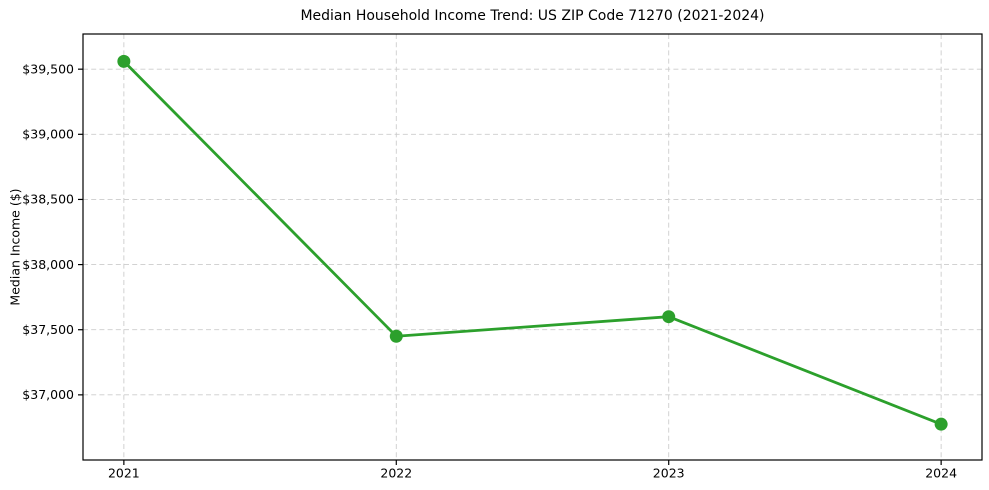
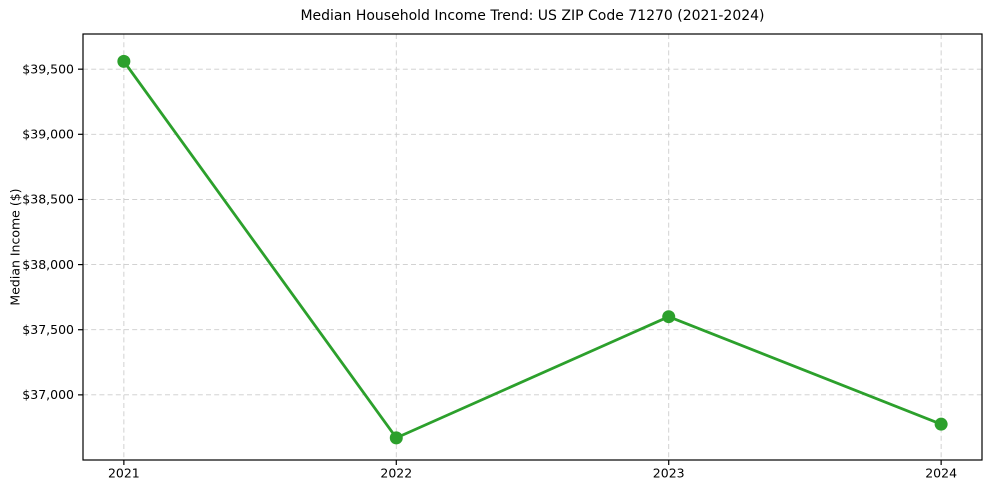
2022: $37450 -> $36670
